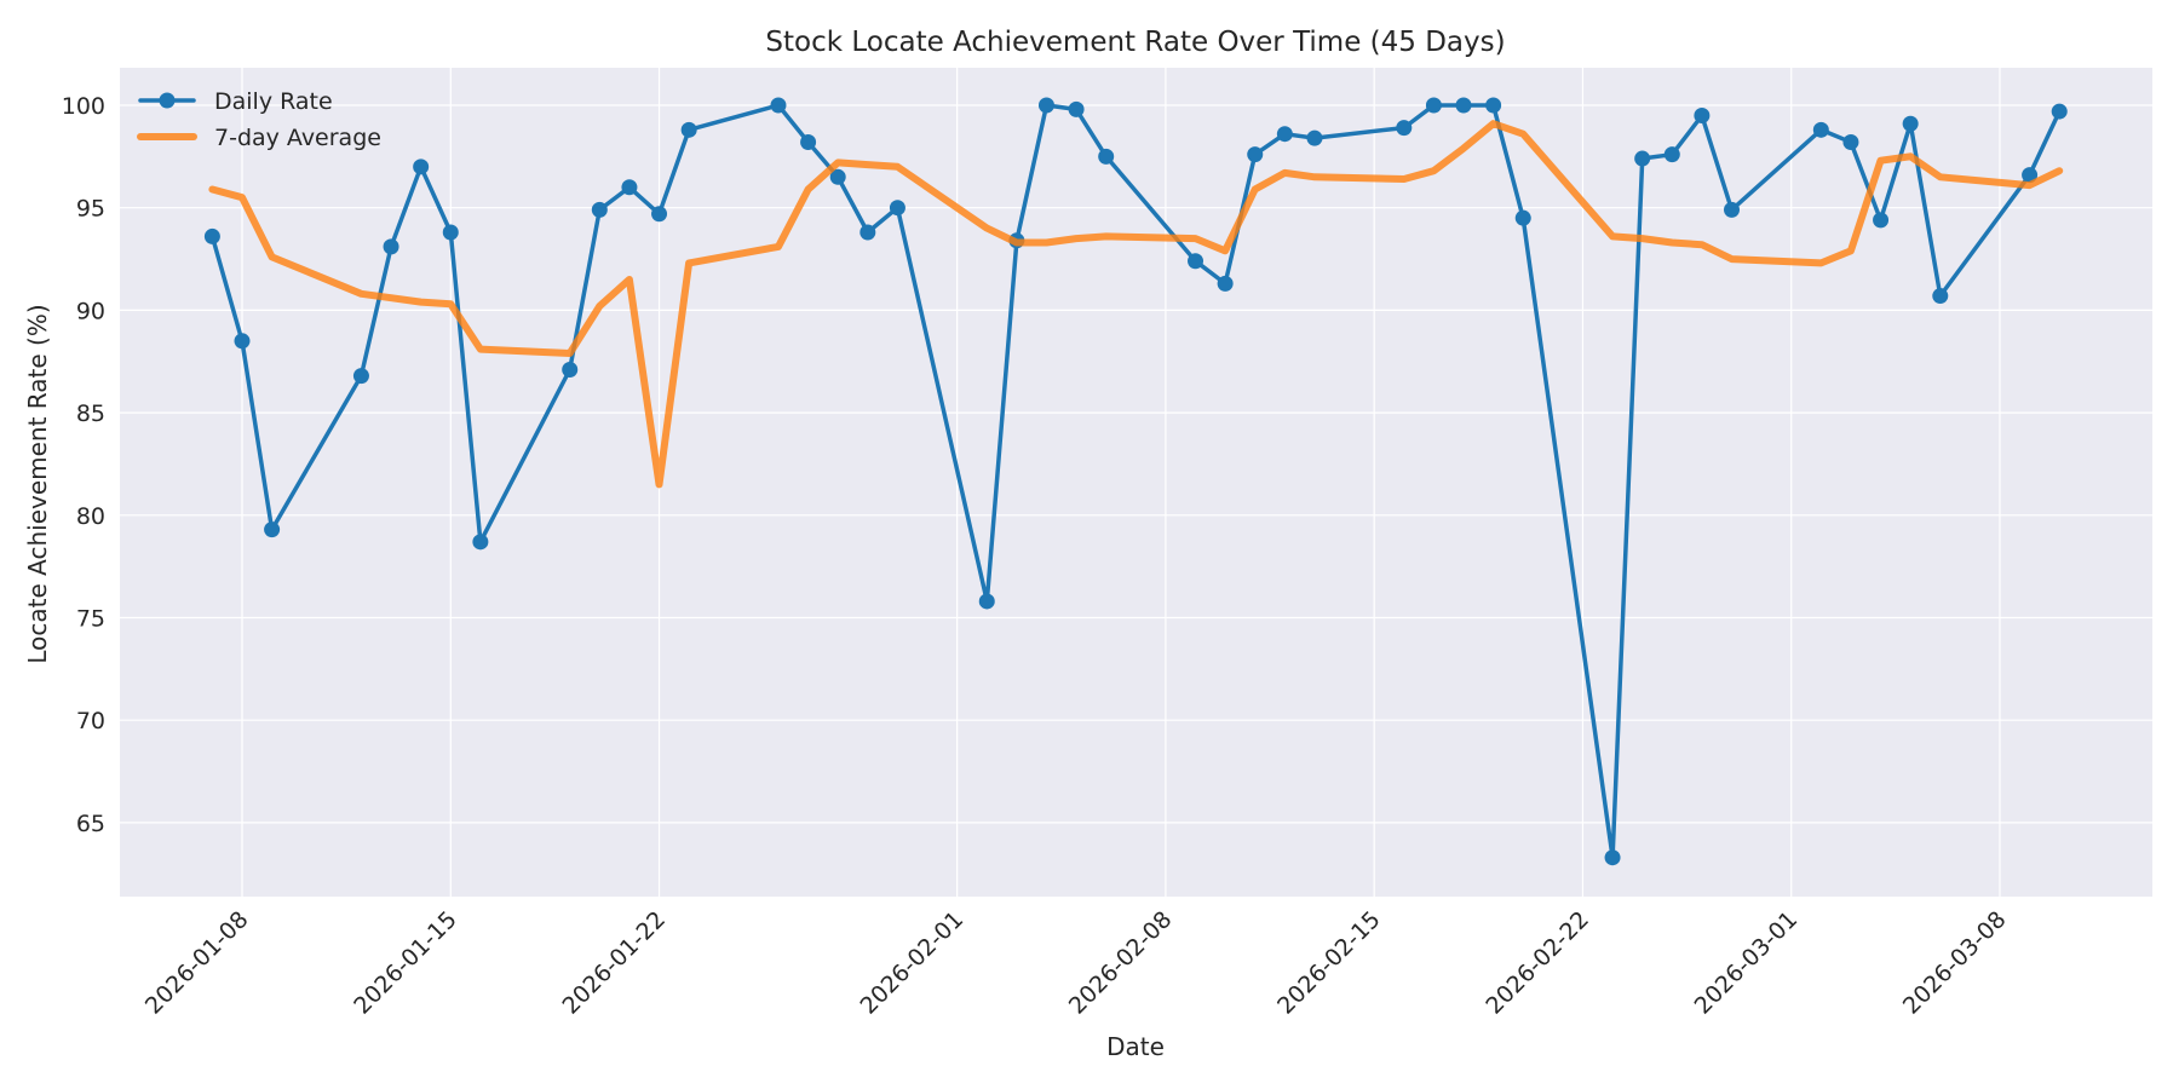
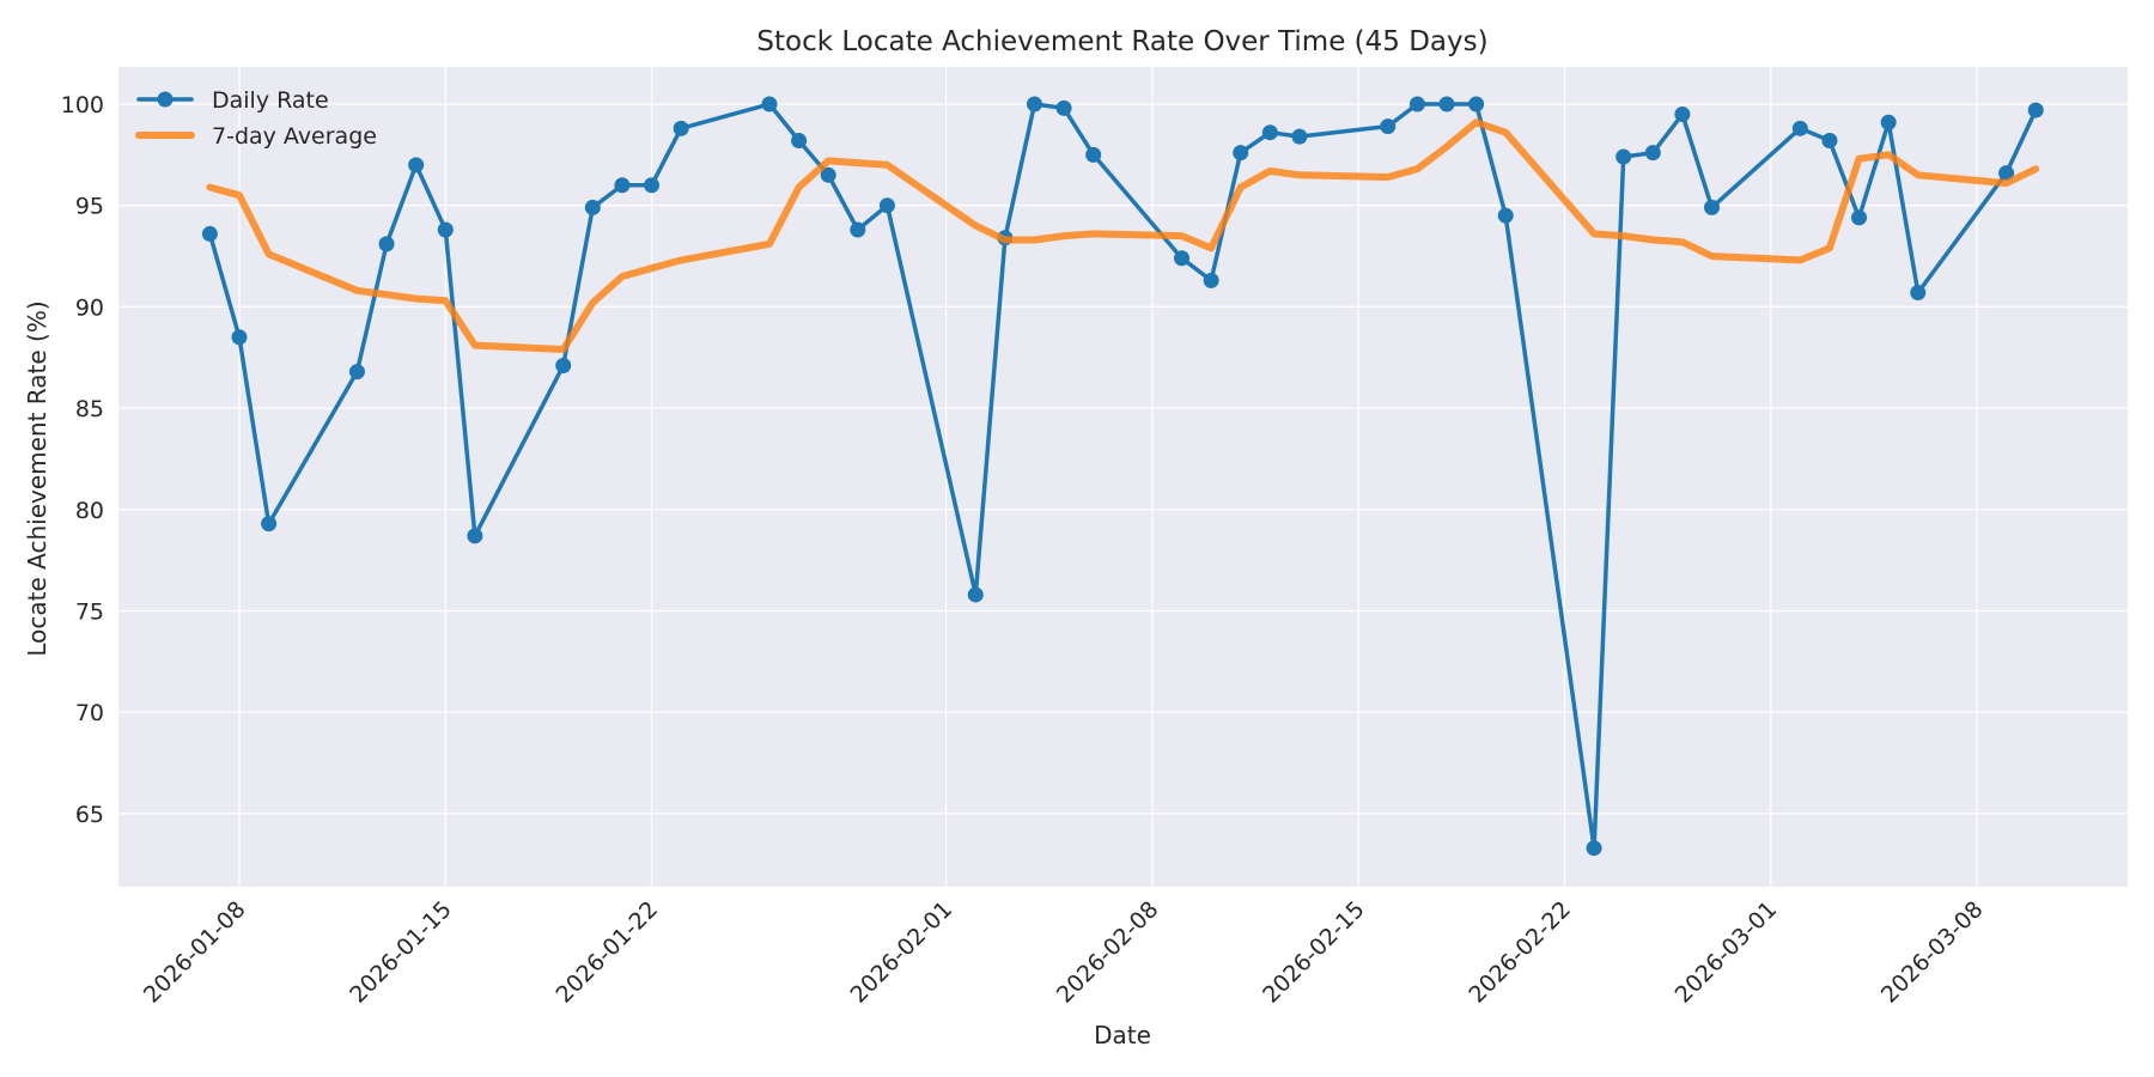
Daily Rate/2026-01-22: 94.7 -> 96.0
7-day Average/2026-01-22: 81.5 -> 91.9
